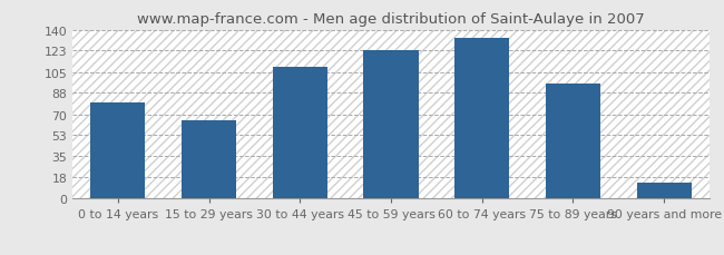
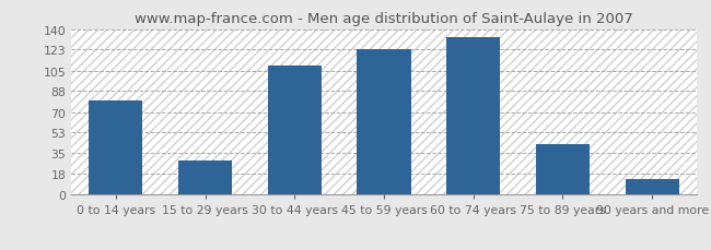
15 to 29 years: 65 -> 29
75 to 89 years: 95 -> 43
